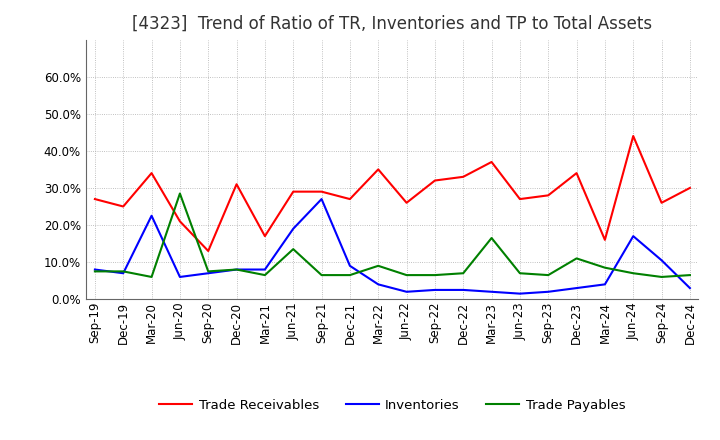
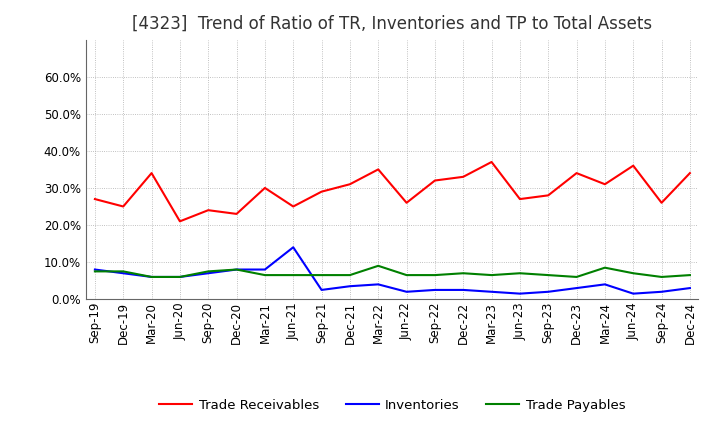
Inventories/Mar-20: 22.5% -> 6.0%
Trade Payables/Jun-20: 28.5% -> 6.0%
Trade Receivables/Sep-20: 13% -> 24%
Trade Receivables/Dec-20: 31% -> 23%
Trade Receivables/Mar-21: 17% -> 30%
Trade Receivables/Jun-21: 29% -> 25%
Inventories/Jun-21: 19.0% -> 14.0%
Trade Payables/Jun-21: 13.5% -> 6.5%
Inventories/Sep-21: 27.0% -> 2.5%
Trade Receivables/Dec-21: 27% -> 31%
Inventories/Dec-21: 9.0% -> 3.5%
Trade Payables/Mar-23: 16.5% -> 6.5%
Trade Payables/Dec-23: 11.0% -> 6.0%
Trade Receivables/Mar-24: 16% -> 31%
Trade Receivables/Jun-24: 44% -> 36%
Inventories/Jun-24: 17.0% -> 1.5%
Inventories/Sep-24: 10.5% -> 2.0%
Trade Receivables/Dec-24: 30% -> 34%
